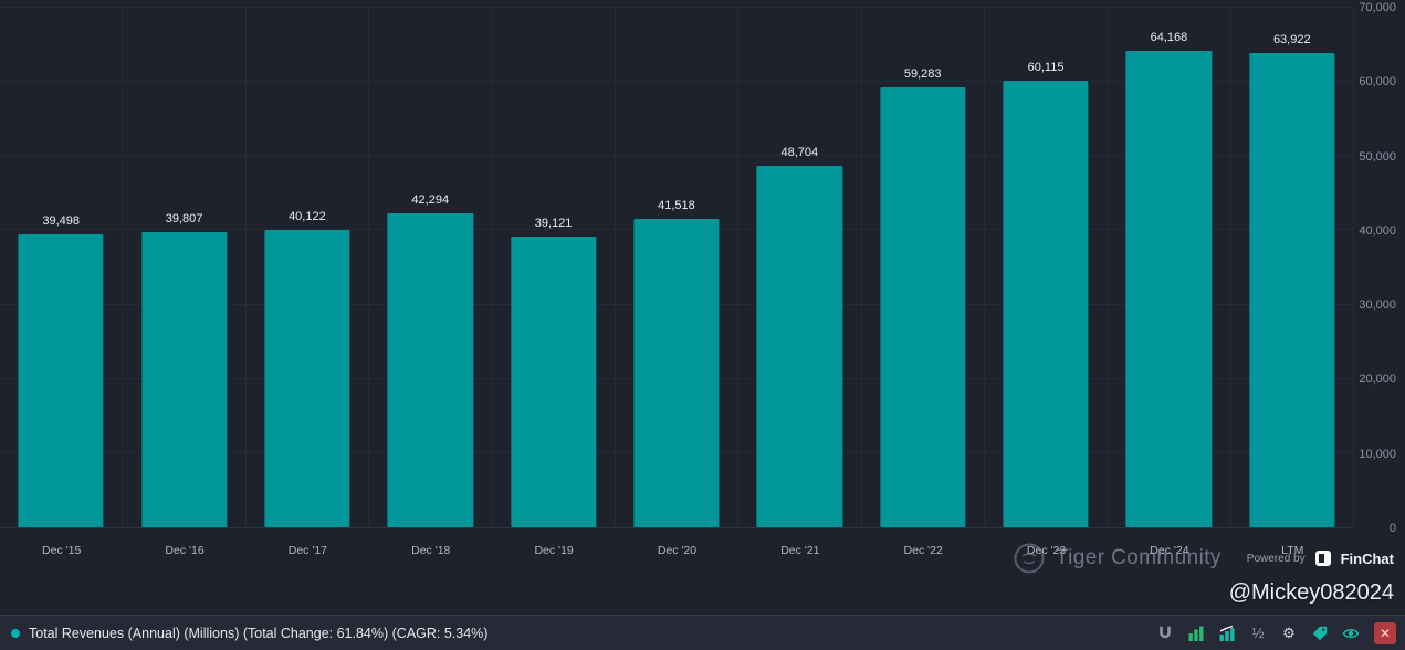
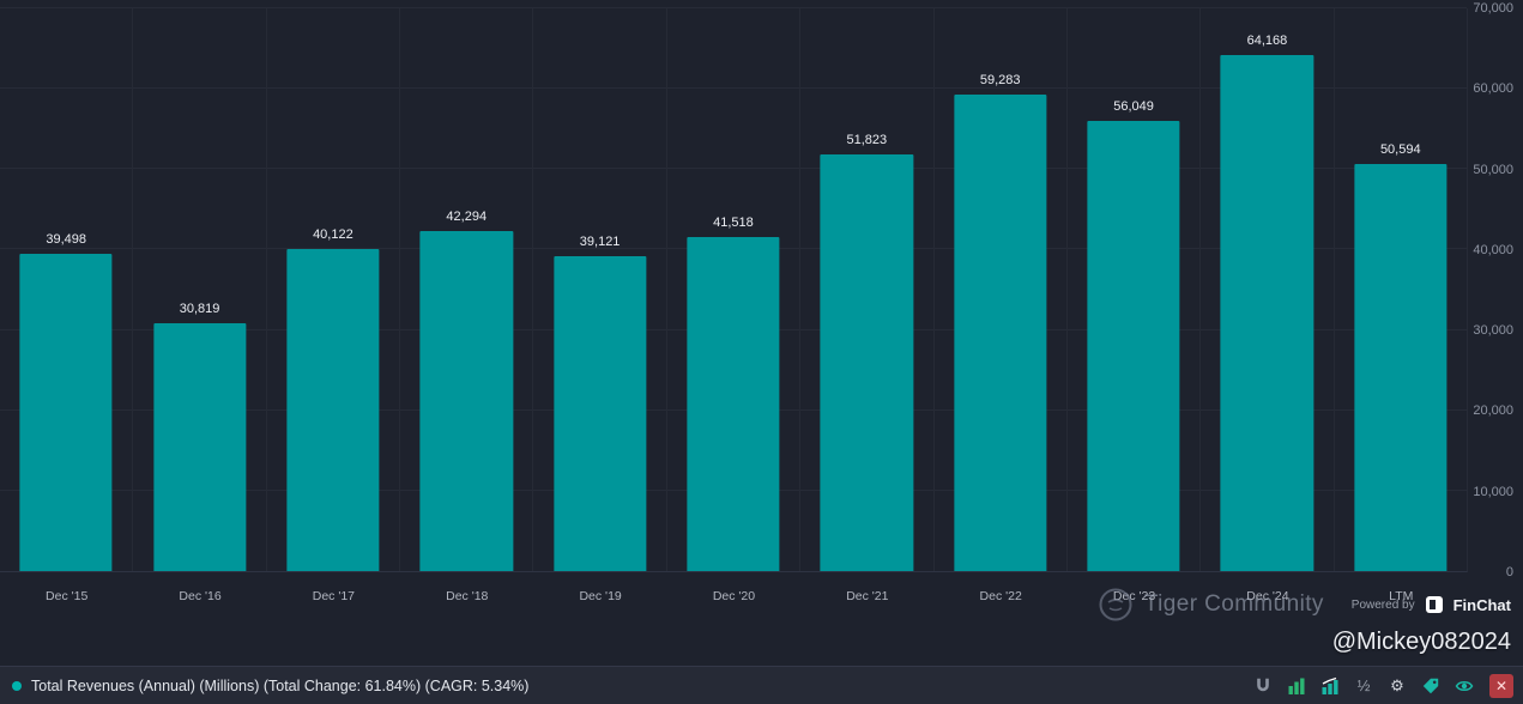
Dec '16: 39,807 -> 30,819
Dec '21: 48,704 -> 51,823
Dec '23: 60,115 -> 56,049
LTM: 63,922 -> 50,594
